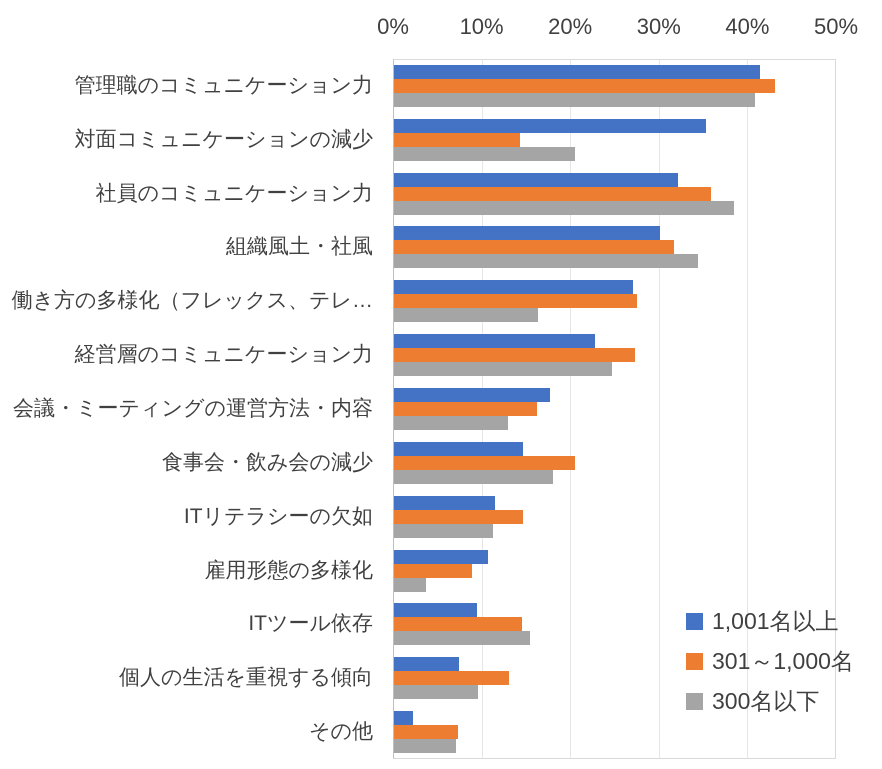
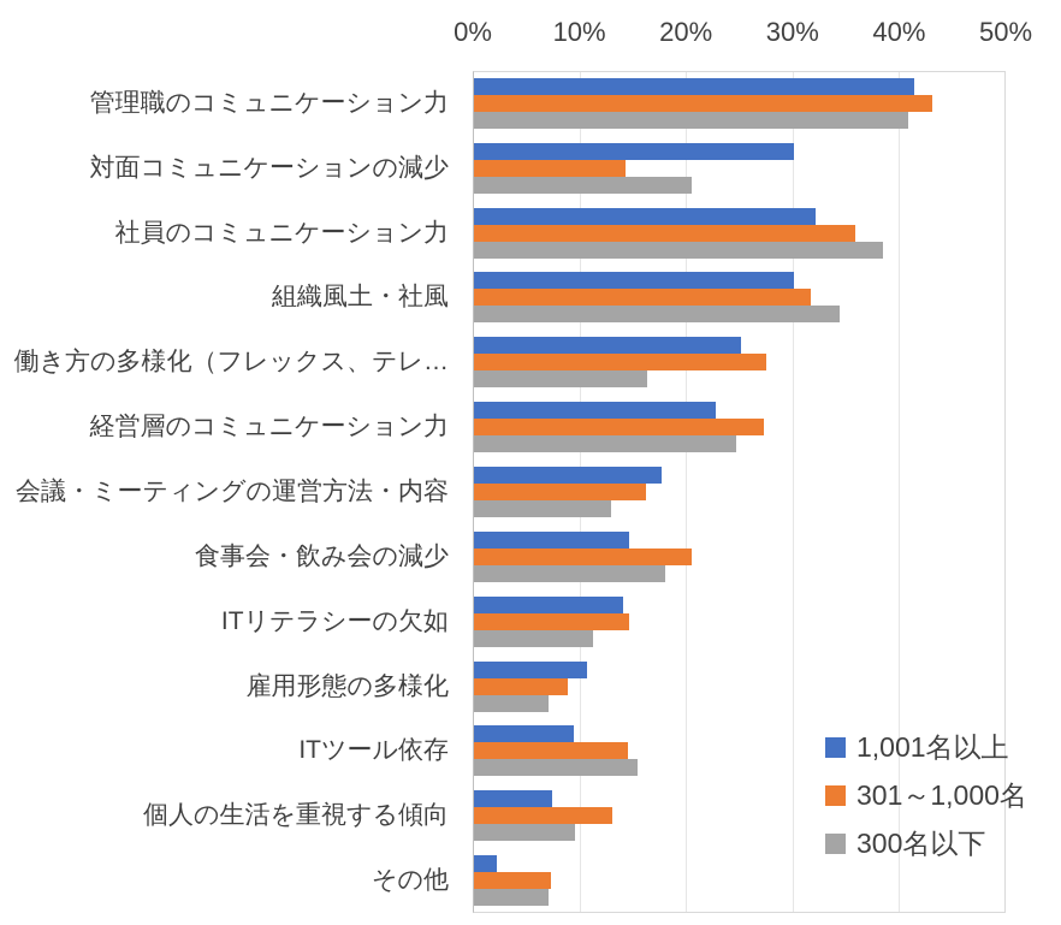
1,001名以上/対面コミュニケーションの減少: 35% -> 30%
1,001名以上/働き方の多様化（フレックス、テレ…: 27% -> 25%
1,001名以上/ITリテラシーの欠如: 11% -> 14%
300名以下/雇用形態の多様化: 4% -> 7%
